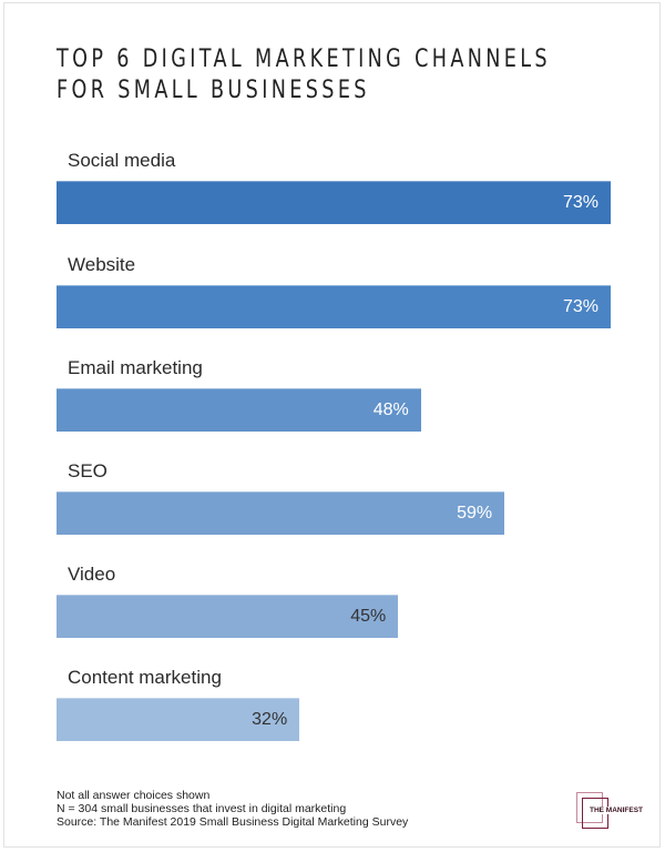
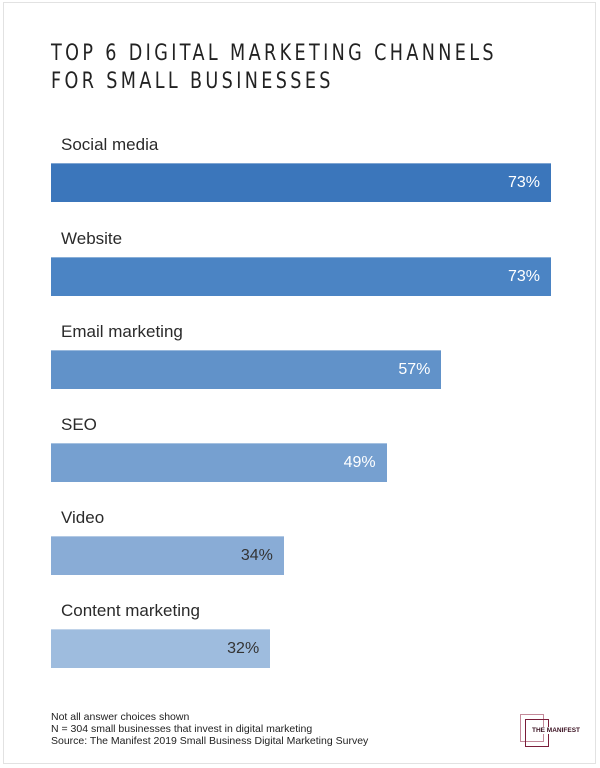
Email marketing: 48% -> 57%
SEO: 59% -> 49%
Video: 45% -> 34%
